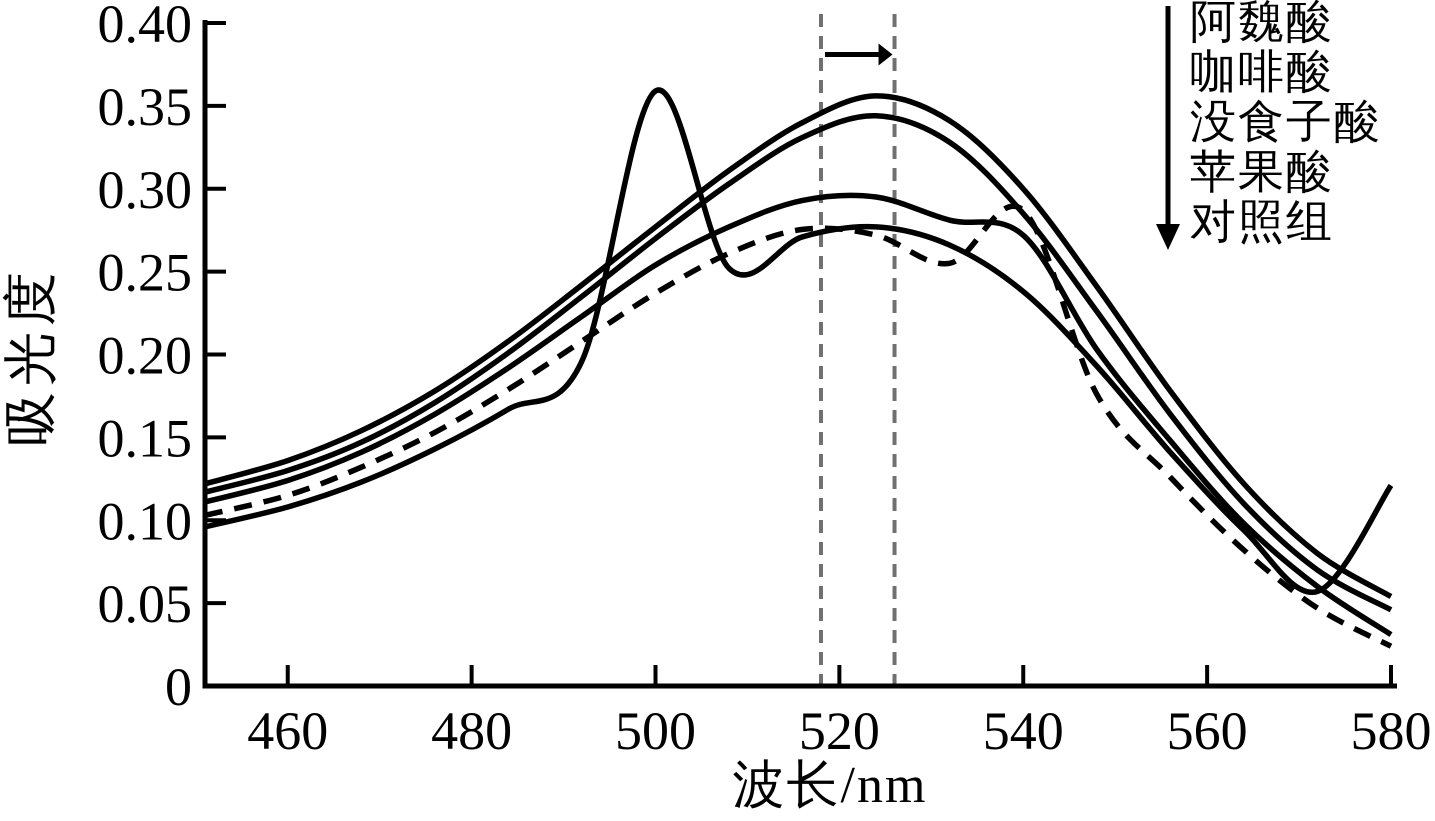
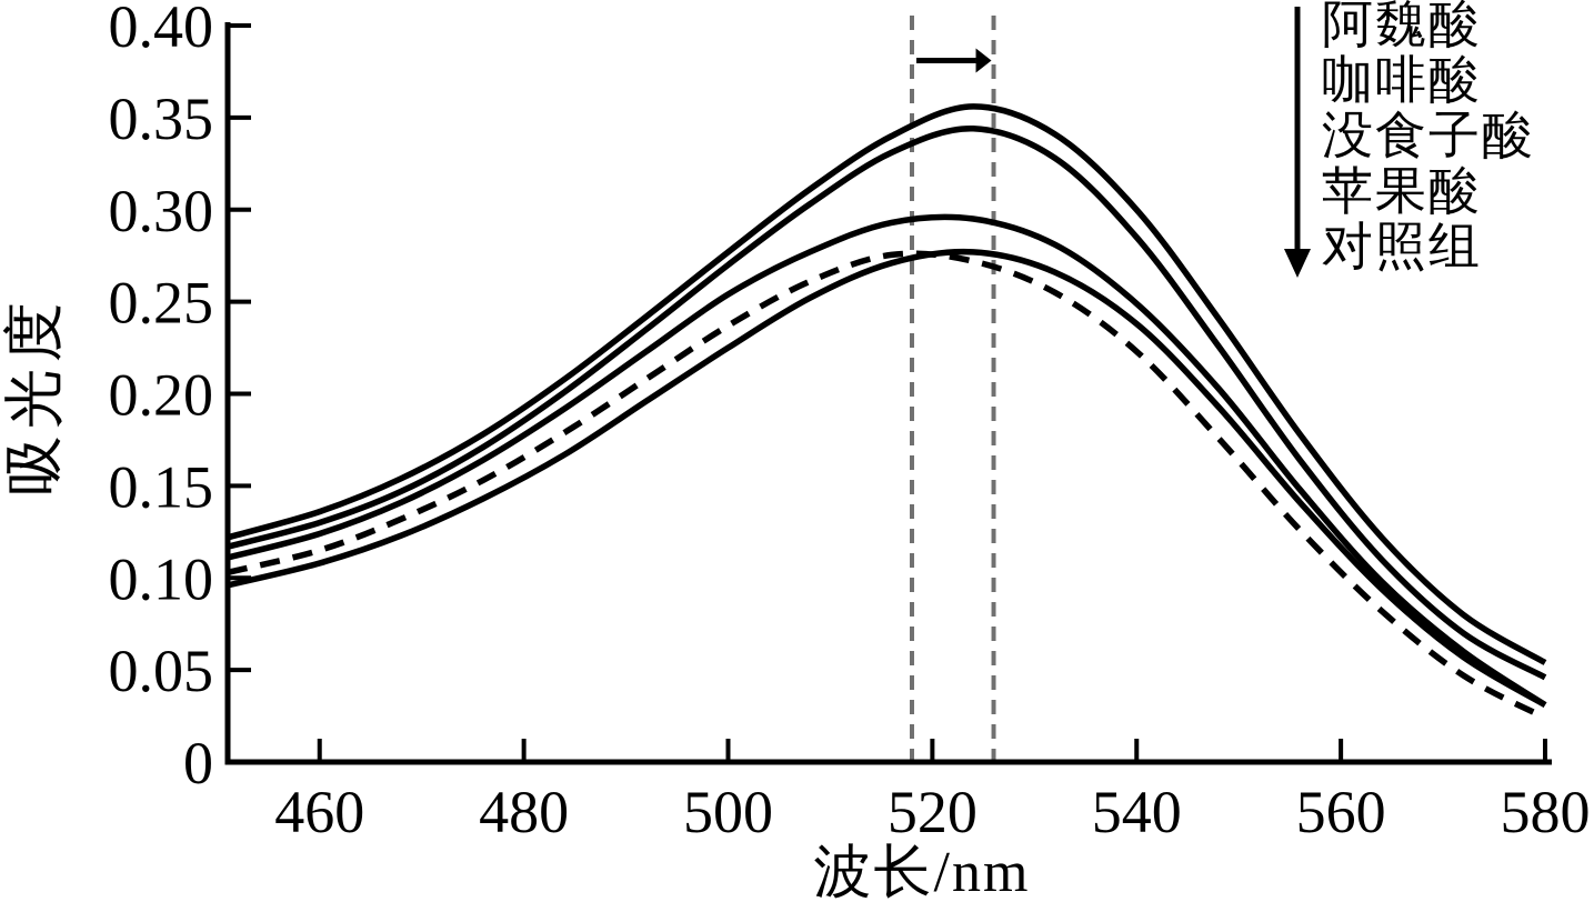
苹果酸/500: 0.359 -> 0.225
没食子酸/540: 0.272 -> 0.249
对照组/540: 0.287 -> 0.223
苹果酸/580: 0.121 -> 0.031
